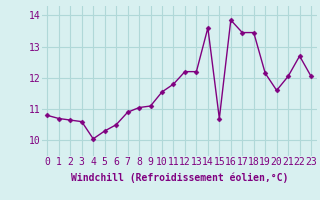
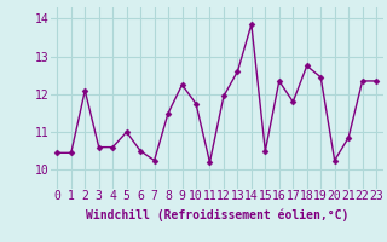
0: 10.80 -> 10.45
1: 10.70 -> 10.45
2: 10.65 -> 12.10
4: 10.05 -> 10.60
5: 10.30 -> 11.00
7: 10.90 -> 10.25
8: 11.05 -> 11.50
9: 11.10 -> 12.25
10: 11.55 -> 11.75
11: 11.80 -> 10.20
12: 12.20 -> 11.95
13: 12.20 -> 12.60
14: 13.60 -> 13.85
15: 10.70 -> 10.50
16: 13.85 -> 12.35
17: 13.45 -> 11.80
18: 13.45 -> 12.75
19: 12.15 -> 12.45
20: 11.60 -> 10.25
21: 12.05 -> 10.85
22: 12.70 -> 12.35
23: 12.05 -> 12.35
